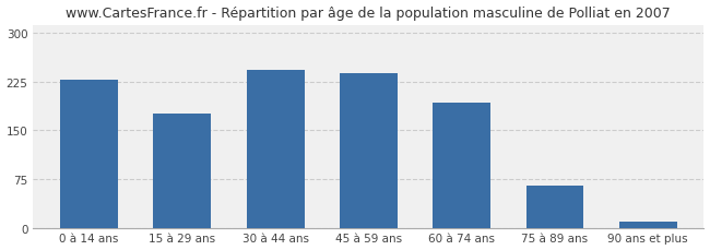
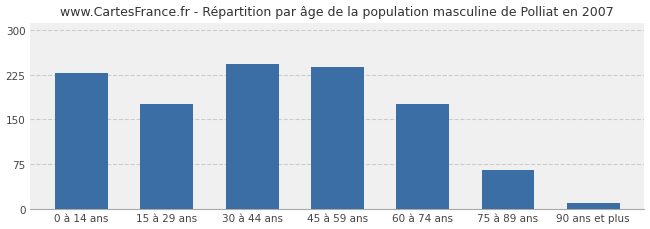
60 à 74 ans: 192 -> 175
